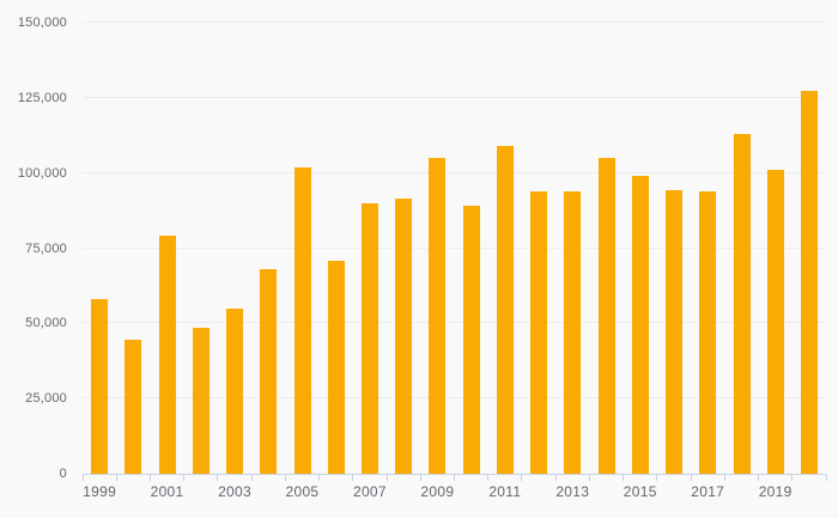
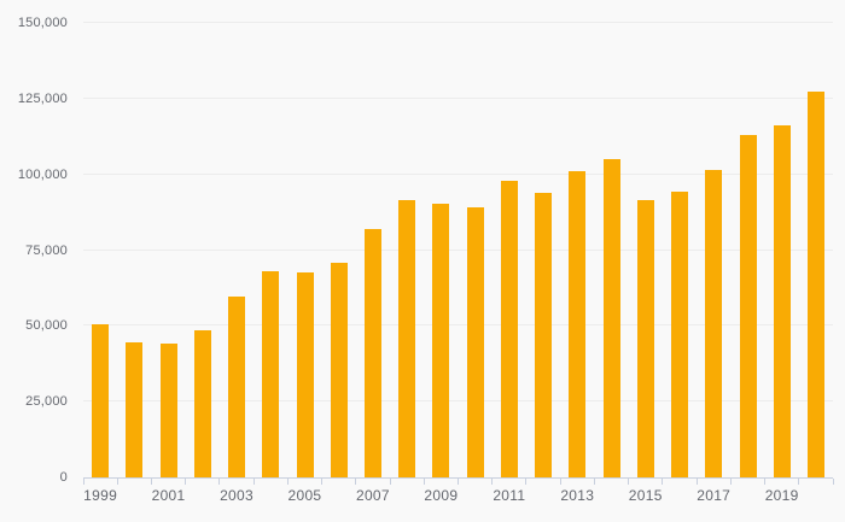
1999: 58000 -> 50000
2001: 79000 -> 44000
2003: 55000 -> 60000
2005: 102000 -> 68000
2007: 90000 -> 82000
2009: 105000 -> 90000
2011: 109000 -> 98000
2013: 94000 -> 101000
2015: 99000 -> 92000
2017: 94000 -> 102000
2019: 101000 -> 116000
